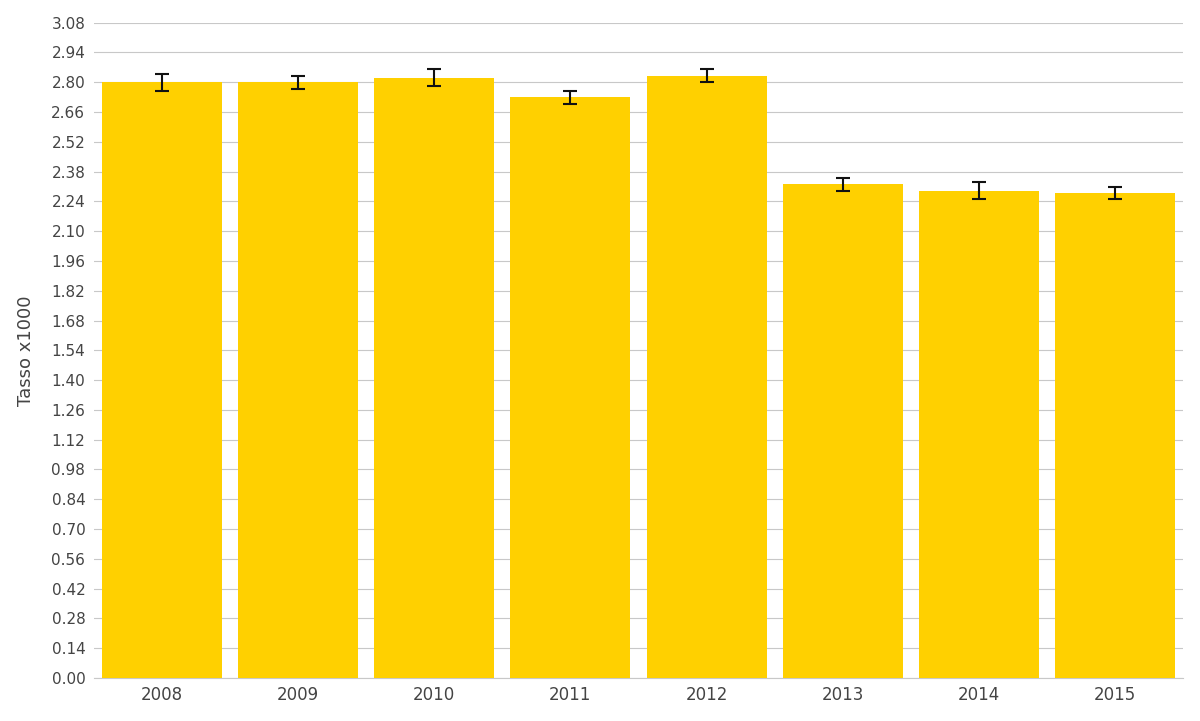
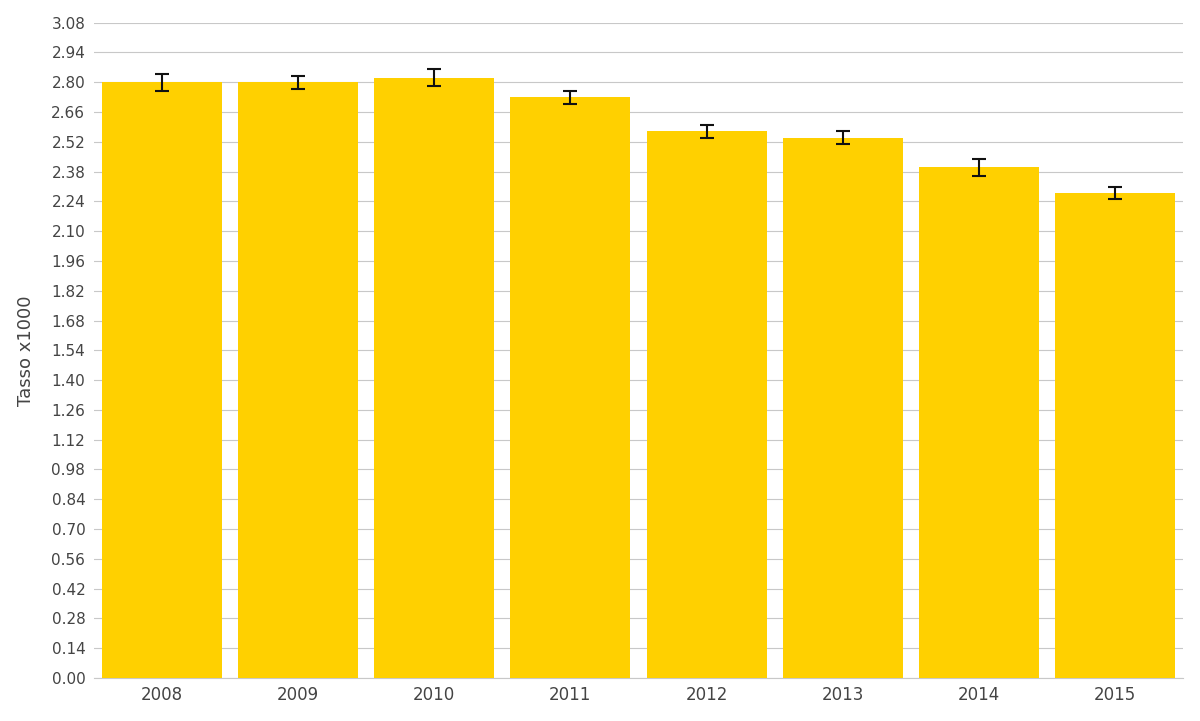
2012: 2.83 -> 2.57
2013: 2.32 -> 2.54
2014: 2.29 -> 2.40
